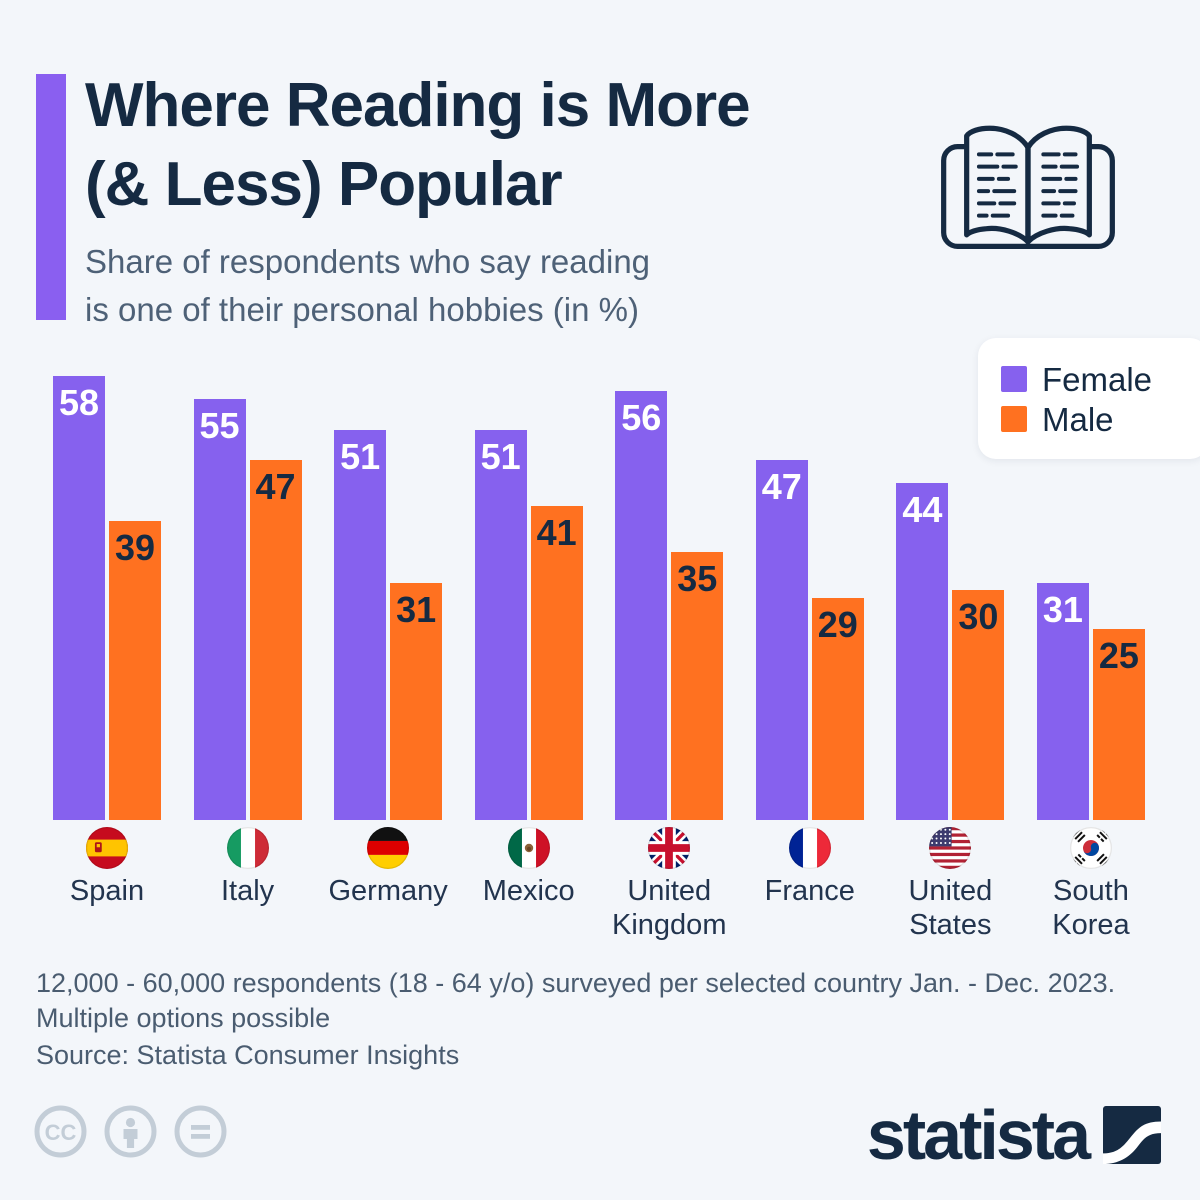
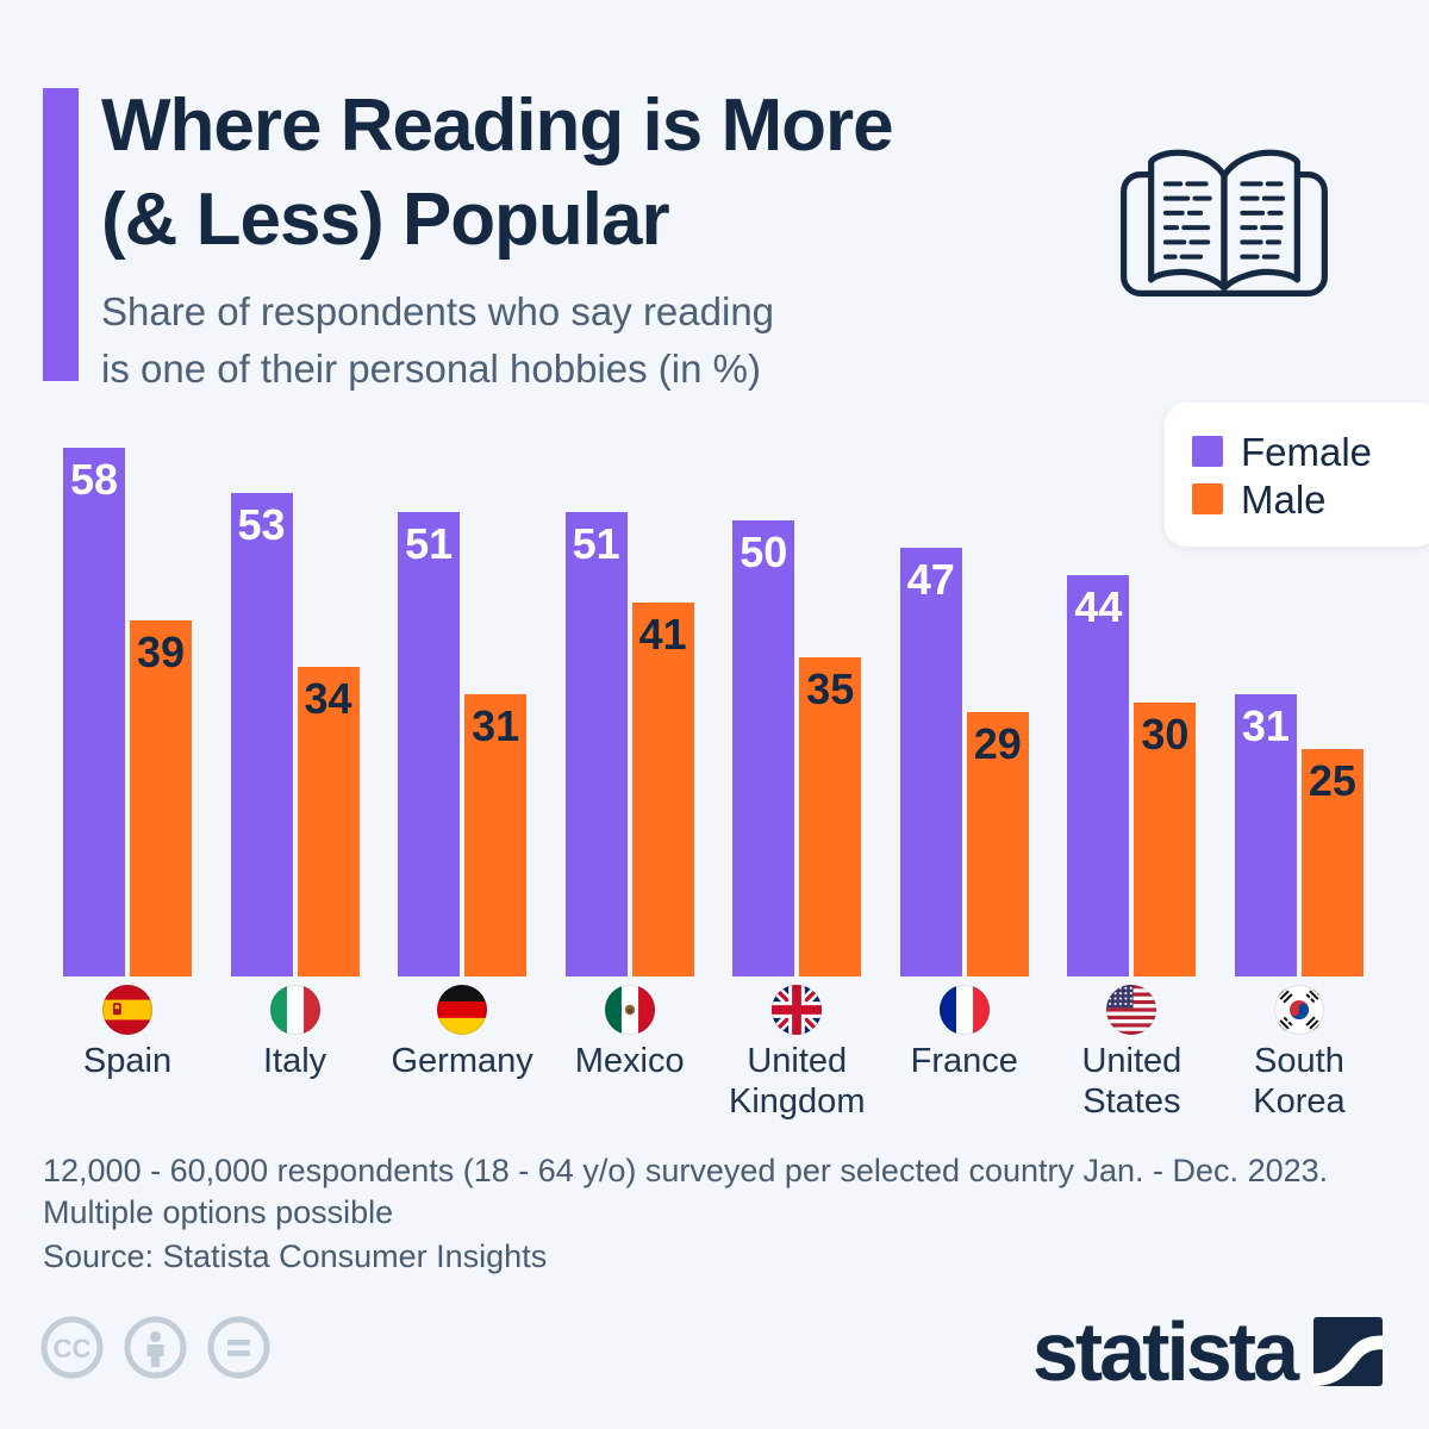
Female/Italy: 55 -> 53
Male/Italy: 47 -> 34
Female/United Kingdom: 56 -> 50
